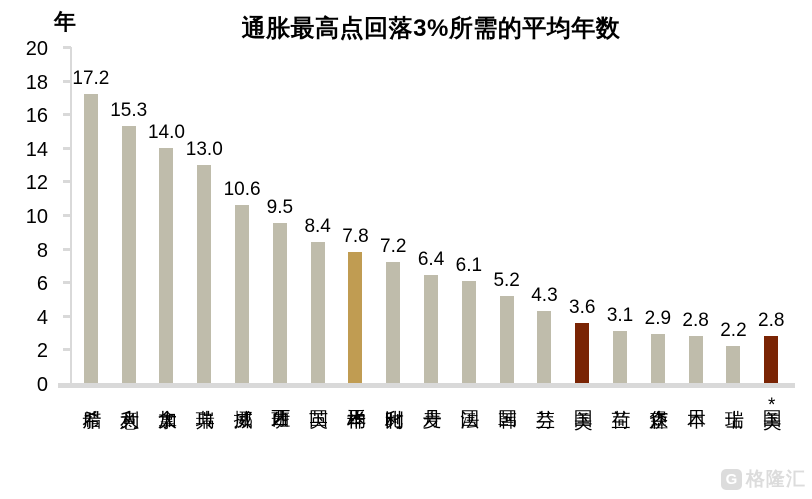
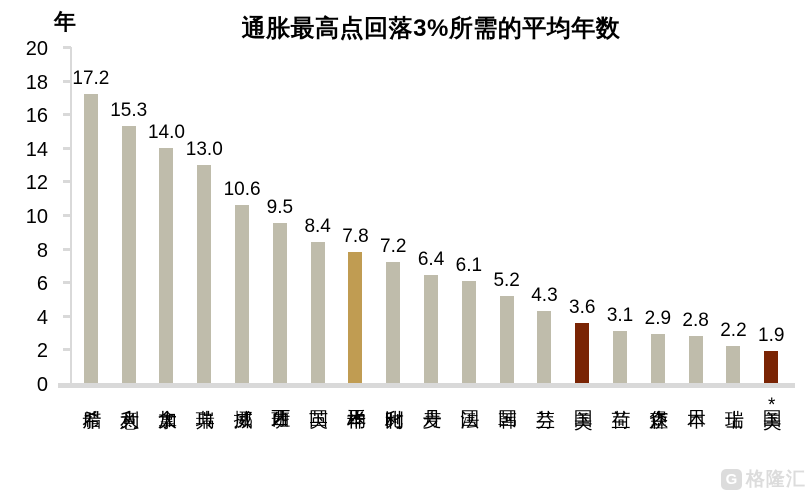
美国*: 2.8 -> 1.9
